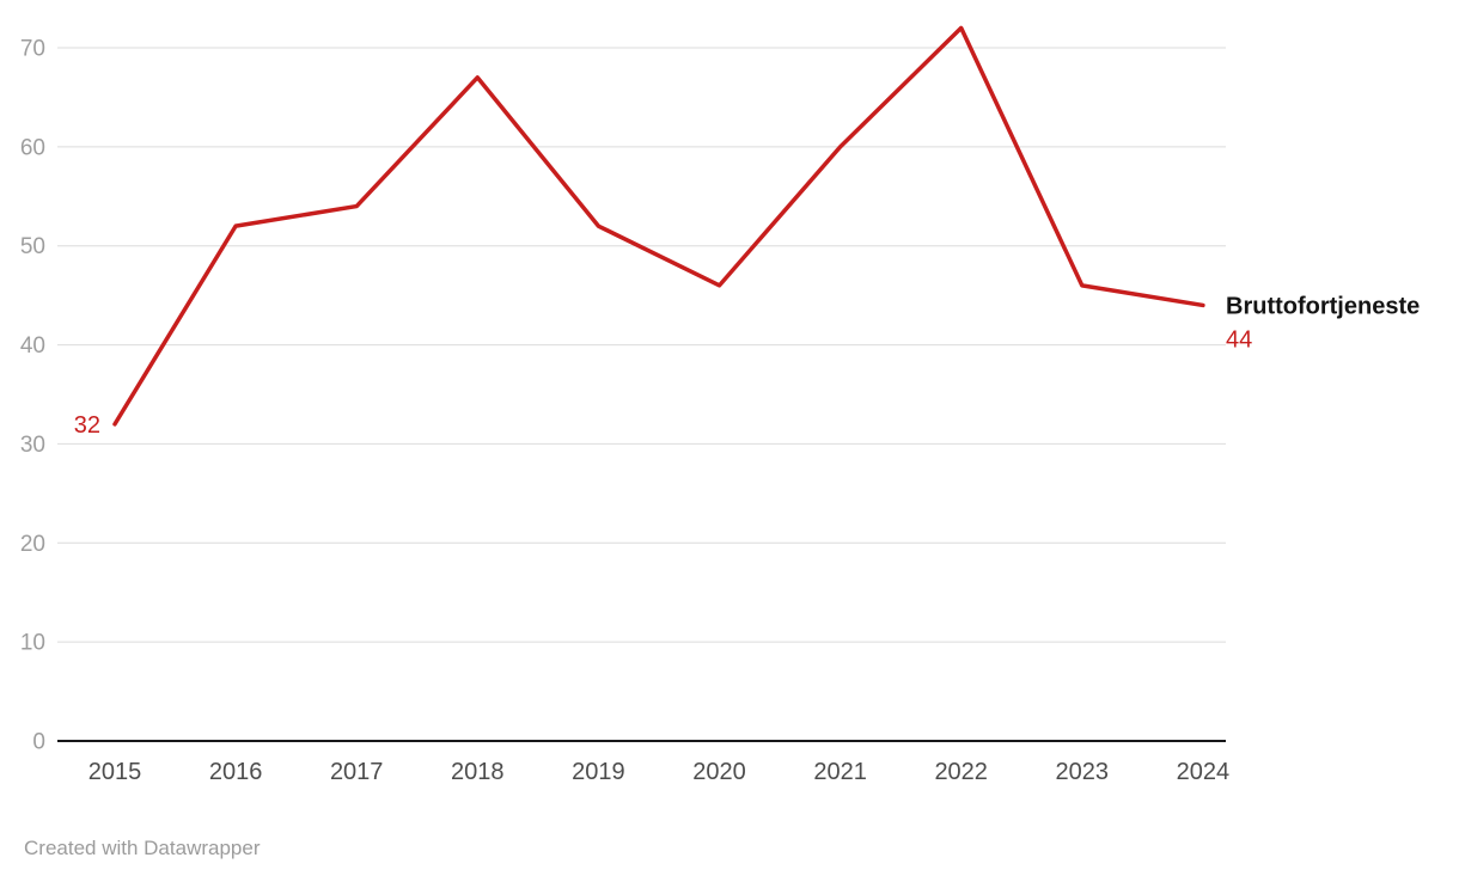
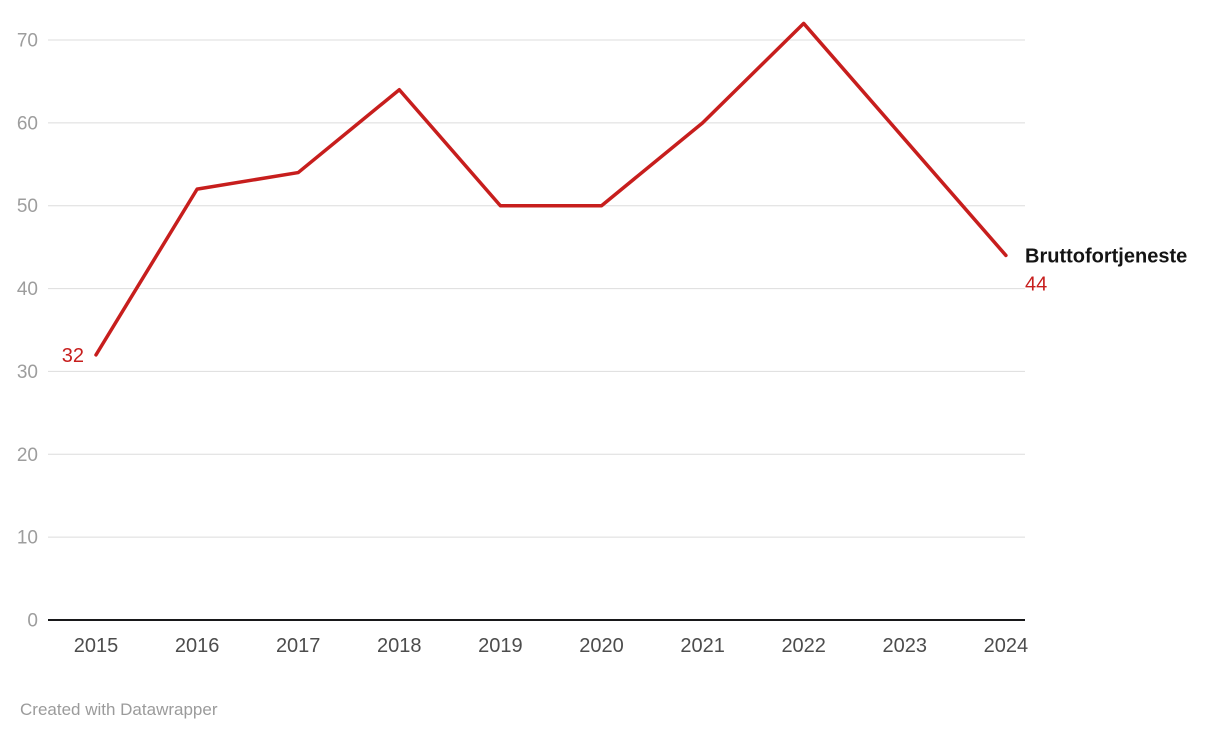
2018: 67 -> 64
2019: 52 -> 50
2020: 46 -> 50
2023: 46 -> 58
